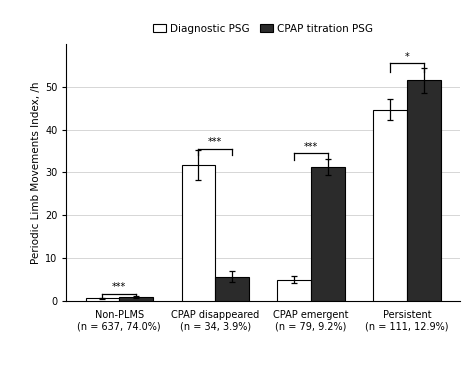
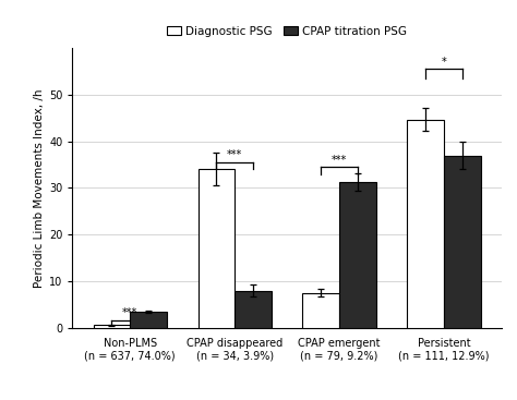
CPAP titration PSG/Non-PLMS (n = 637, 74.0%): 1.0 -> 3.5
Diagnostic PSG/CPAP disappeared (n = 34, 3.9%): 31.8 -> 34.0
CPAP titration PSG/CPAP disappeared (n = 34, 3.9%): 5.7 -> 8.0
Diagnostic PSG/CPAP emergent (n = 79, 9.2%): 5.0 -> 7.5
CPAP titration PSG/Persistent (n = 111, 12.9%): 51.5 -> 37.0
